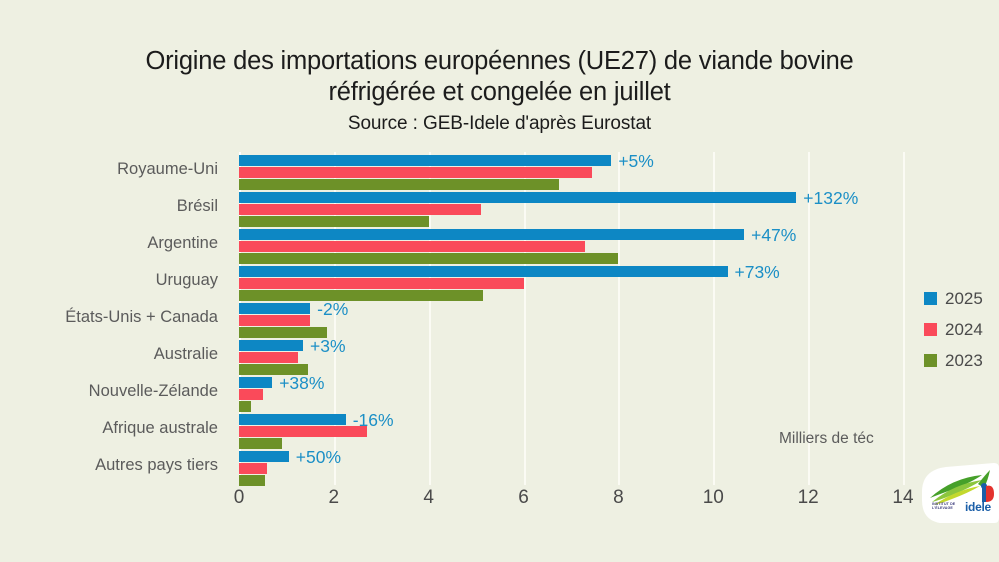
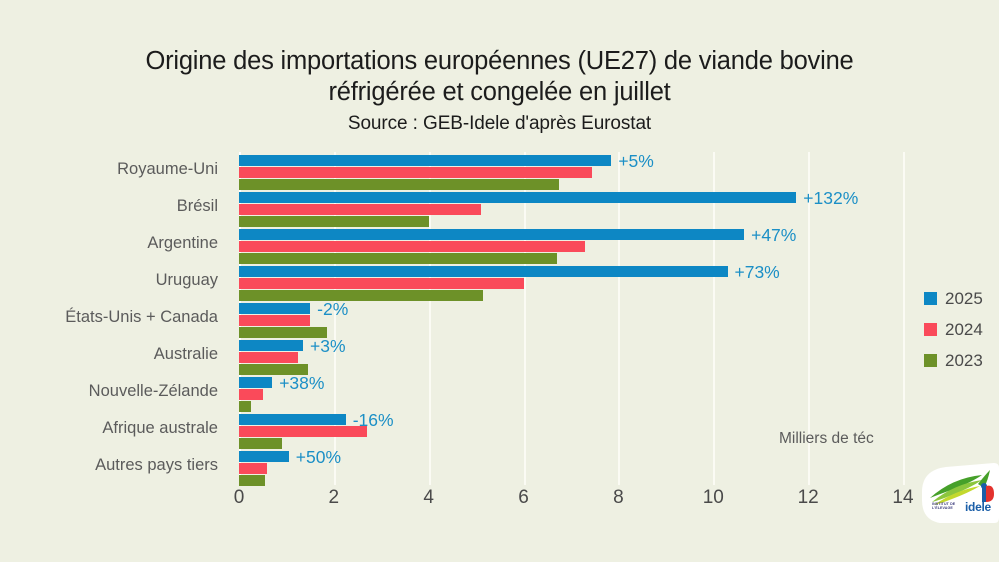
2023/Argentine: 8.0 -> 6.7
